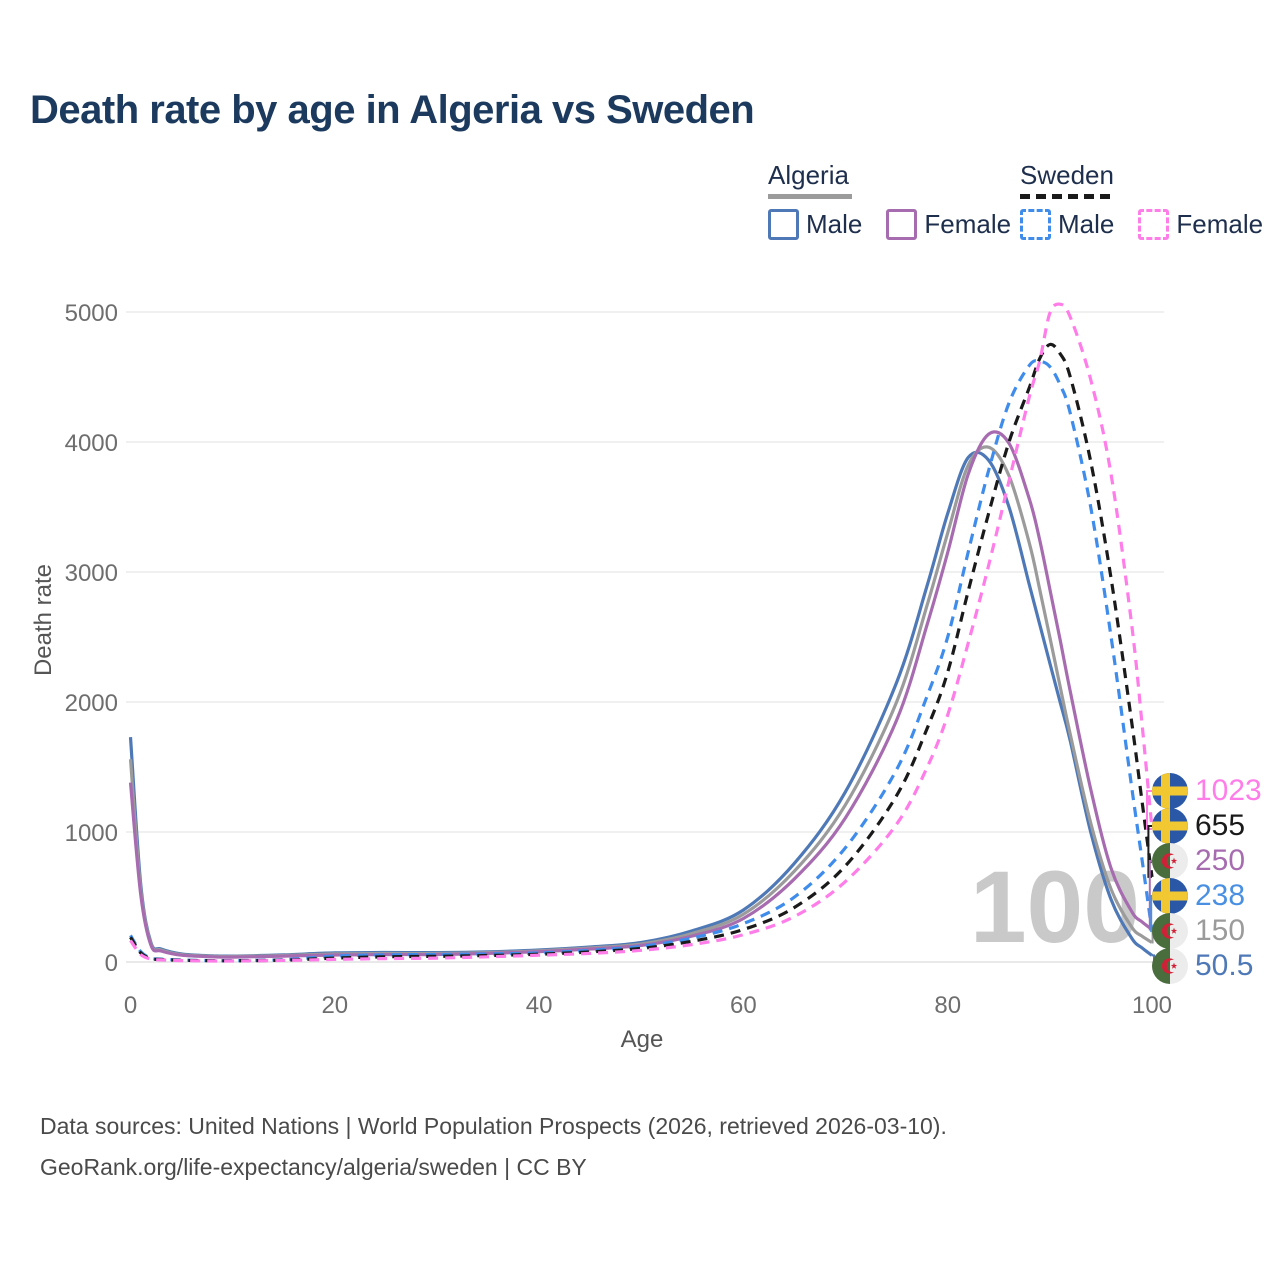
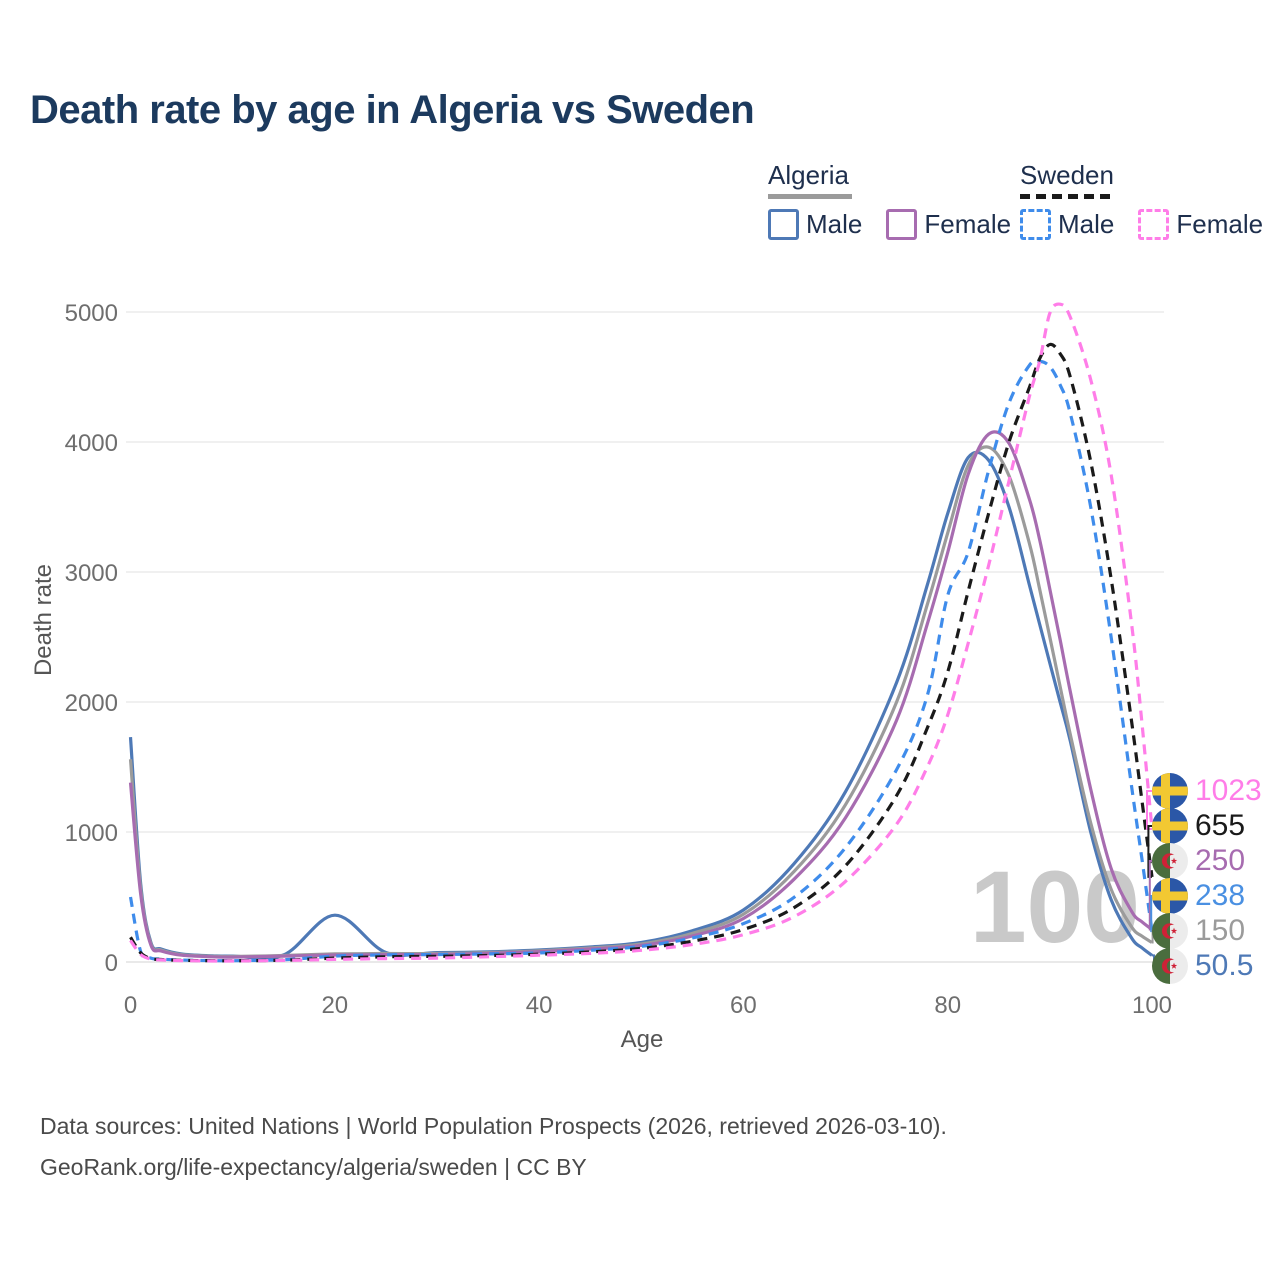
Sweden Male/0: 200 -> 500
Algeria Male/20: 70 -> 360
Sweden Male/80: 2500 -> 2820
